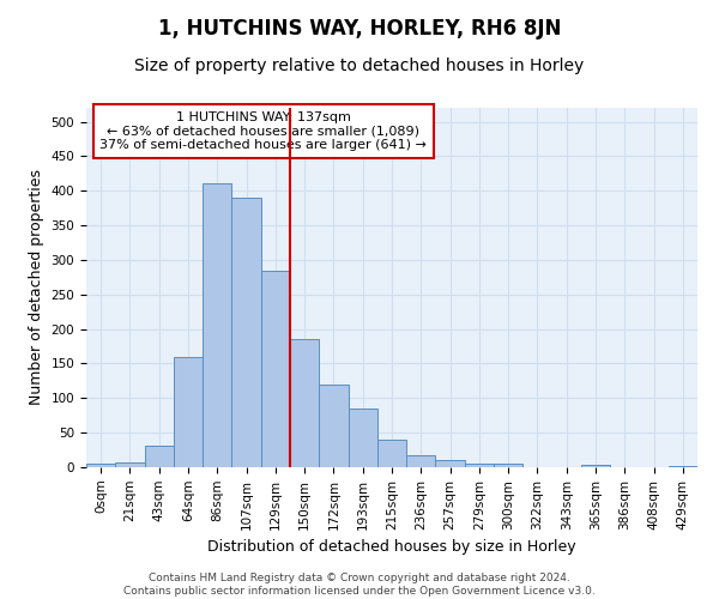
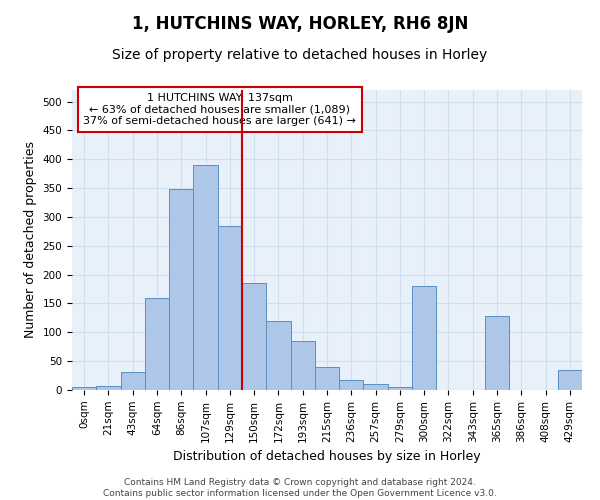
86sqm: 410 -> 348
300sqm: 5 -> 180
365sqm: 3 -> 128
429sqm: 2 -> 34
